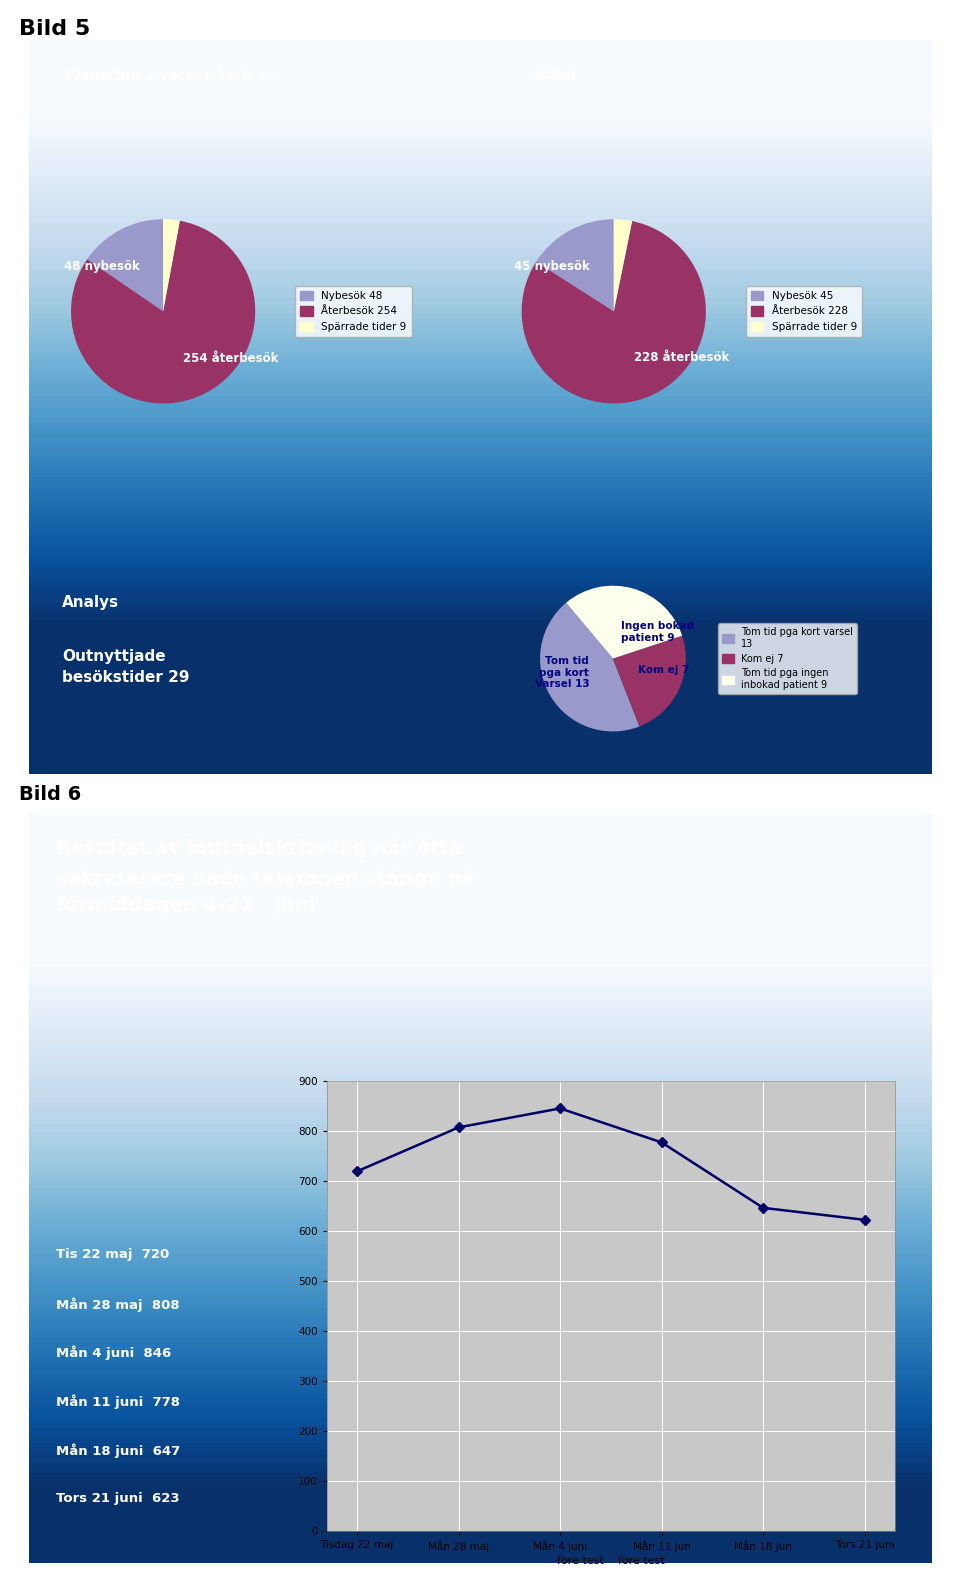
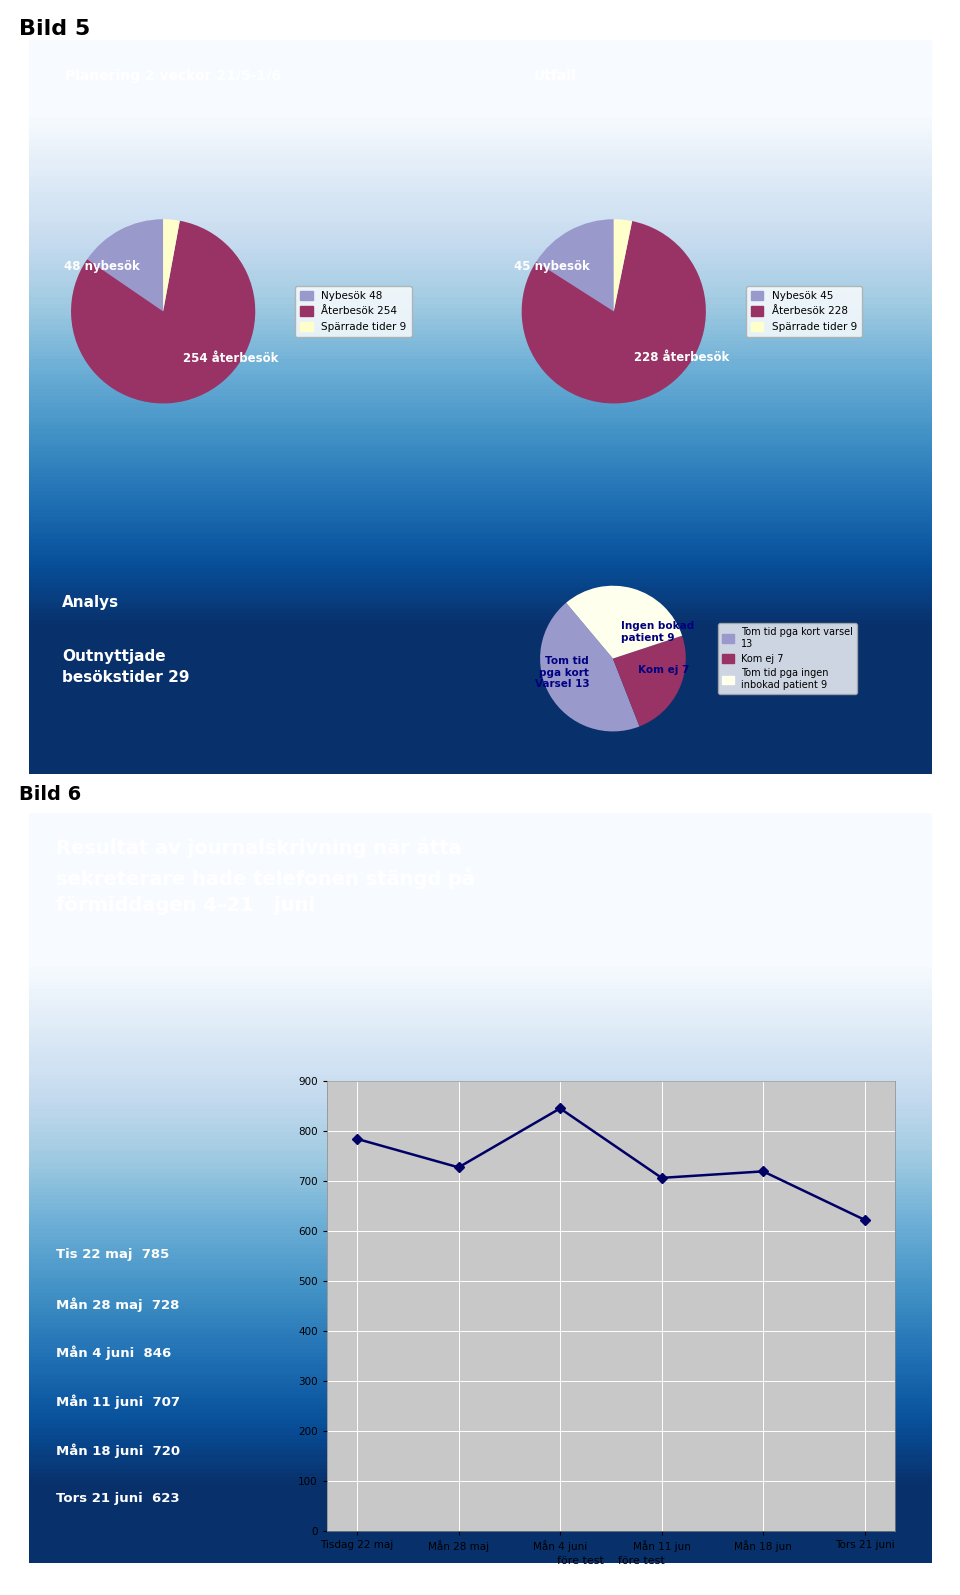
Tisdag 22 maj: 720 -> 785
Mån 28 maj: 808 -> 728
Mån 11 jun: 778 -> 707
Mån 18 jun: 647 -> 720
